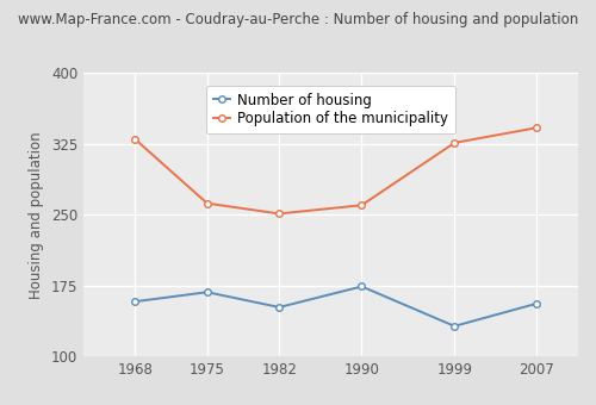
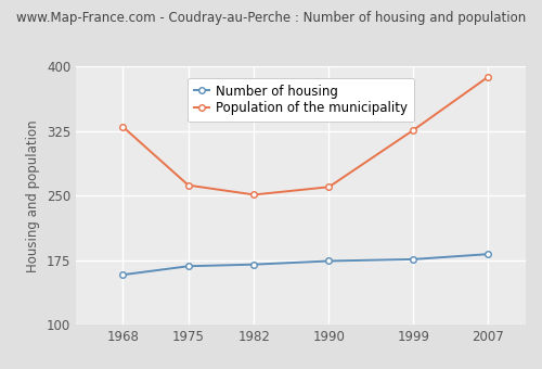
Number of housing/1982: 152 -> 170
Number of housing/1999: 132 -> 176
Number of housing/2007: 156 -> 182
Population of the municipality/2007: 342 -> 388
